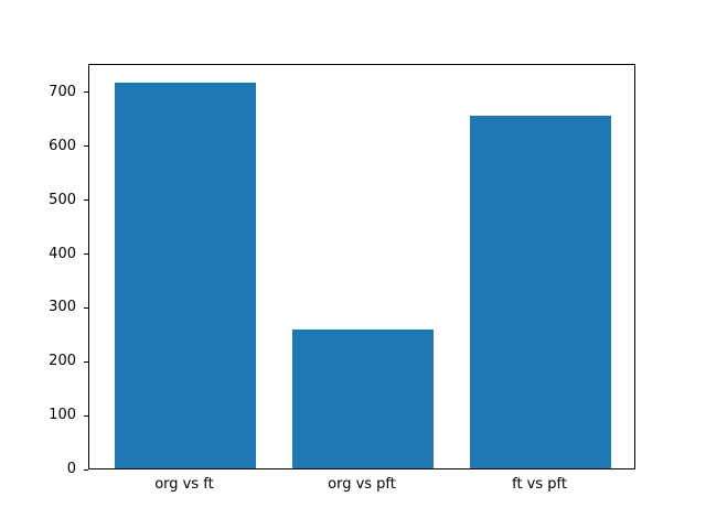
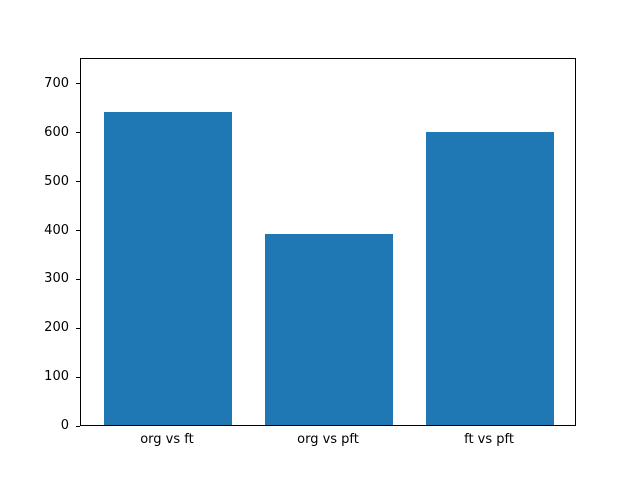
org vs ft: 720 -> 640
org vs pft: 260 -> 390
ft vs pft: 660 -> 600
